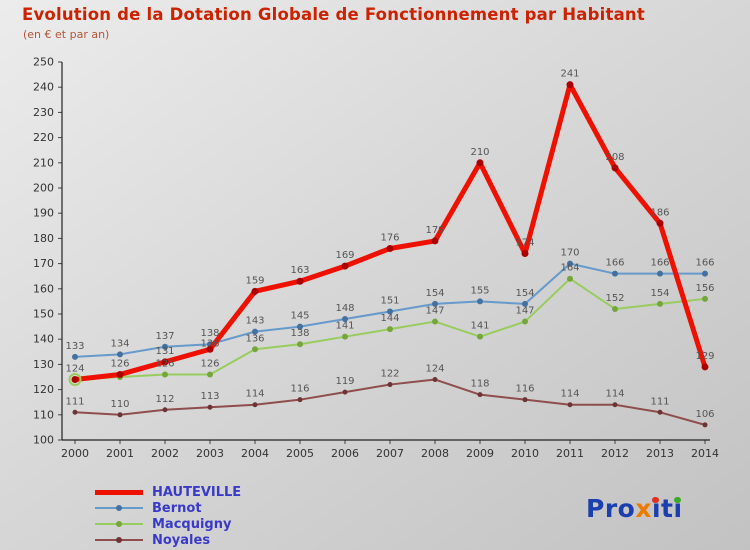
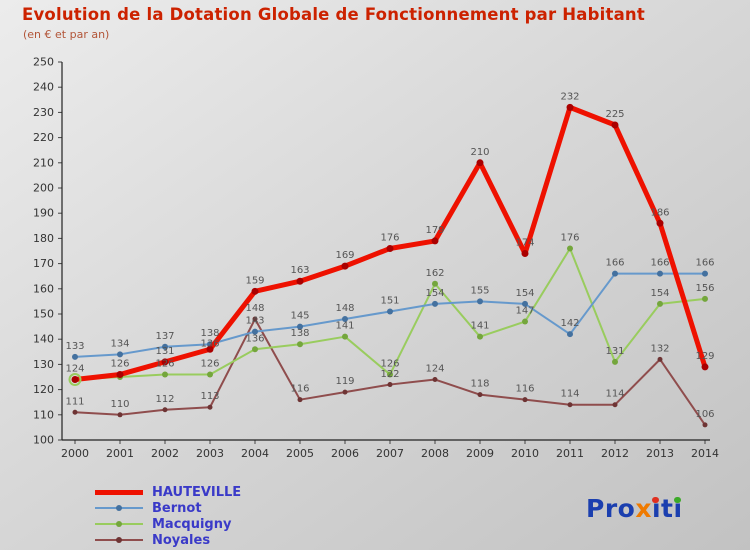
Noyales/2004: 114 -> 148
Macquigny/2007: 144 -> 126
Macquigny/2008: 147 -> 162
HAUTEVILLE/2011: 241 -> 232
Bernot/2011: 170 -> 142
Macquigny/2011: 164 -> 176
HAUTEVILLE/2012: 208 -> 225
Macquigny/2012: 152 -> 131
Noyales/2013: 111 -> 132
